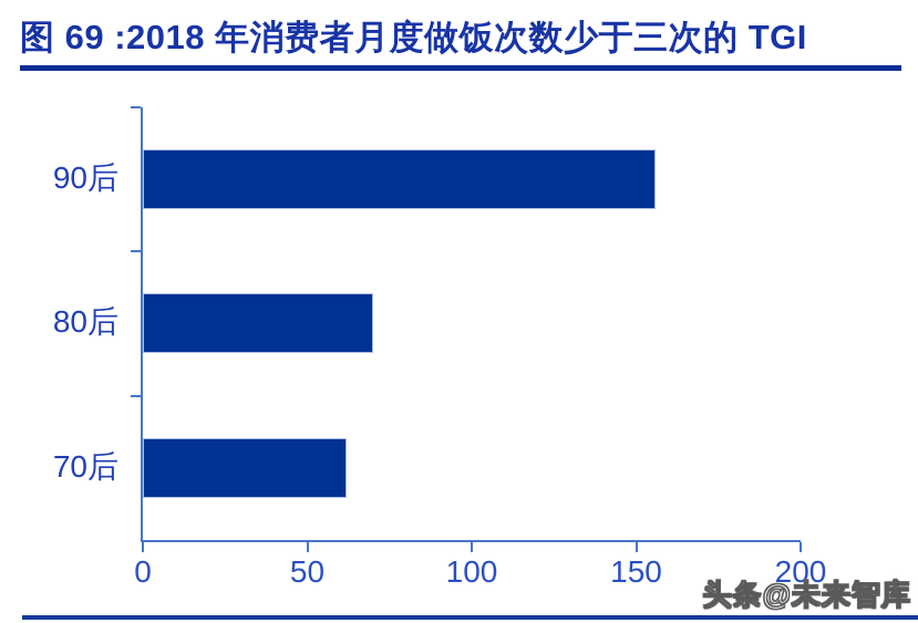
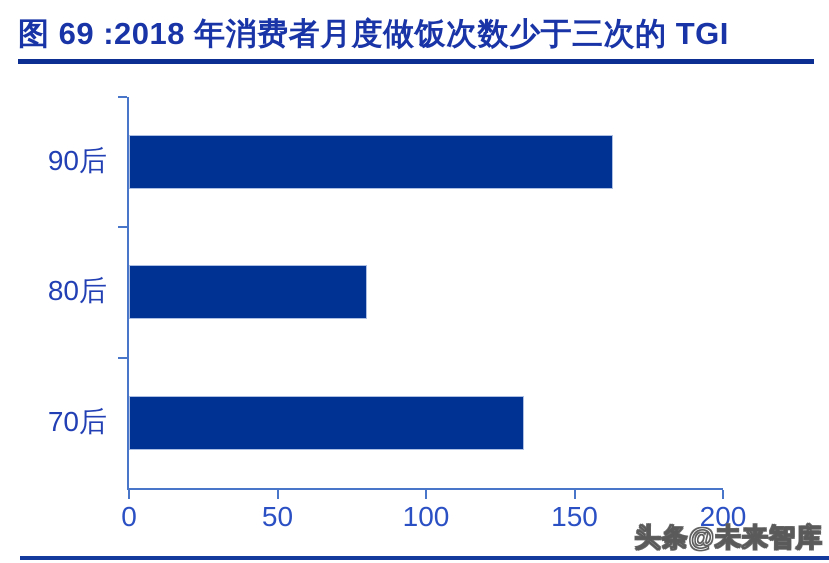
90后: 156 -> 163
80后: 70 -> 80
70后: 62 -> 133
